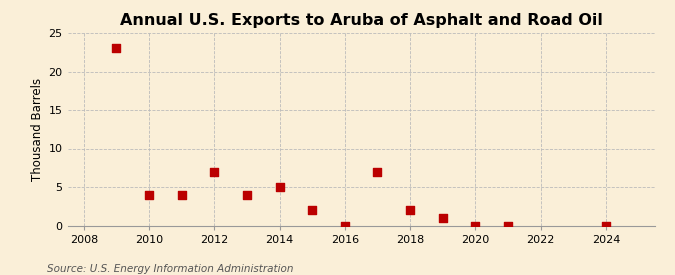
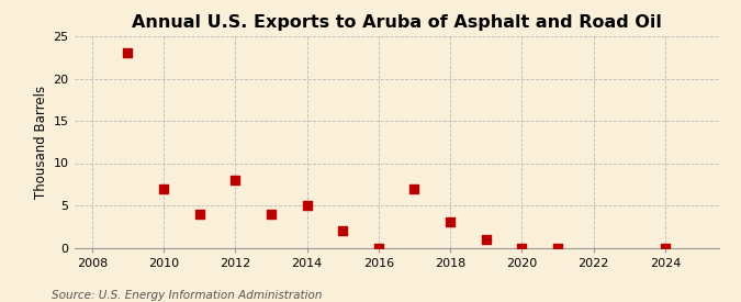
2010: 4 -> 7
2012: 7 -> 8
2018: 2 -> 3
